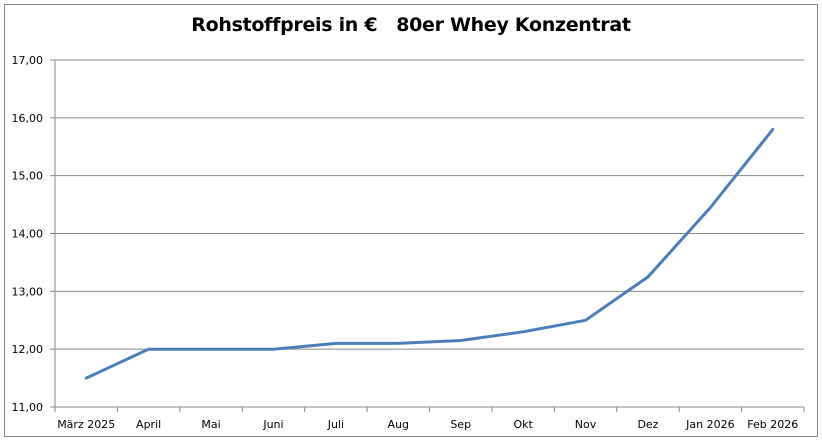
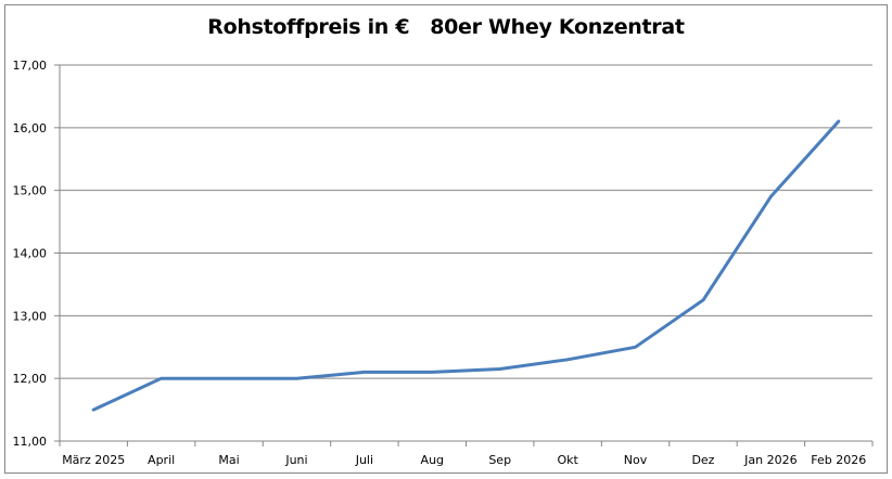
Jan 2026: 14,4 -> 14,9
Feb 2026: 15,8 -> 16,1
